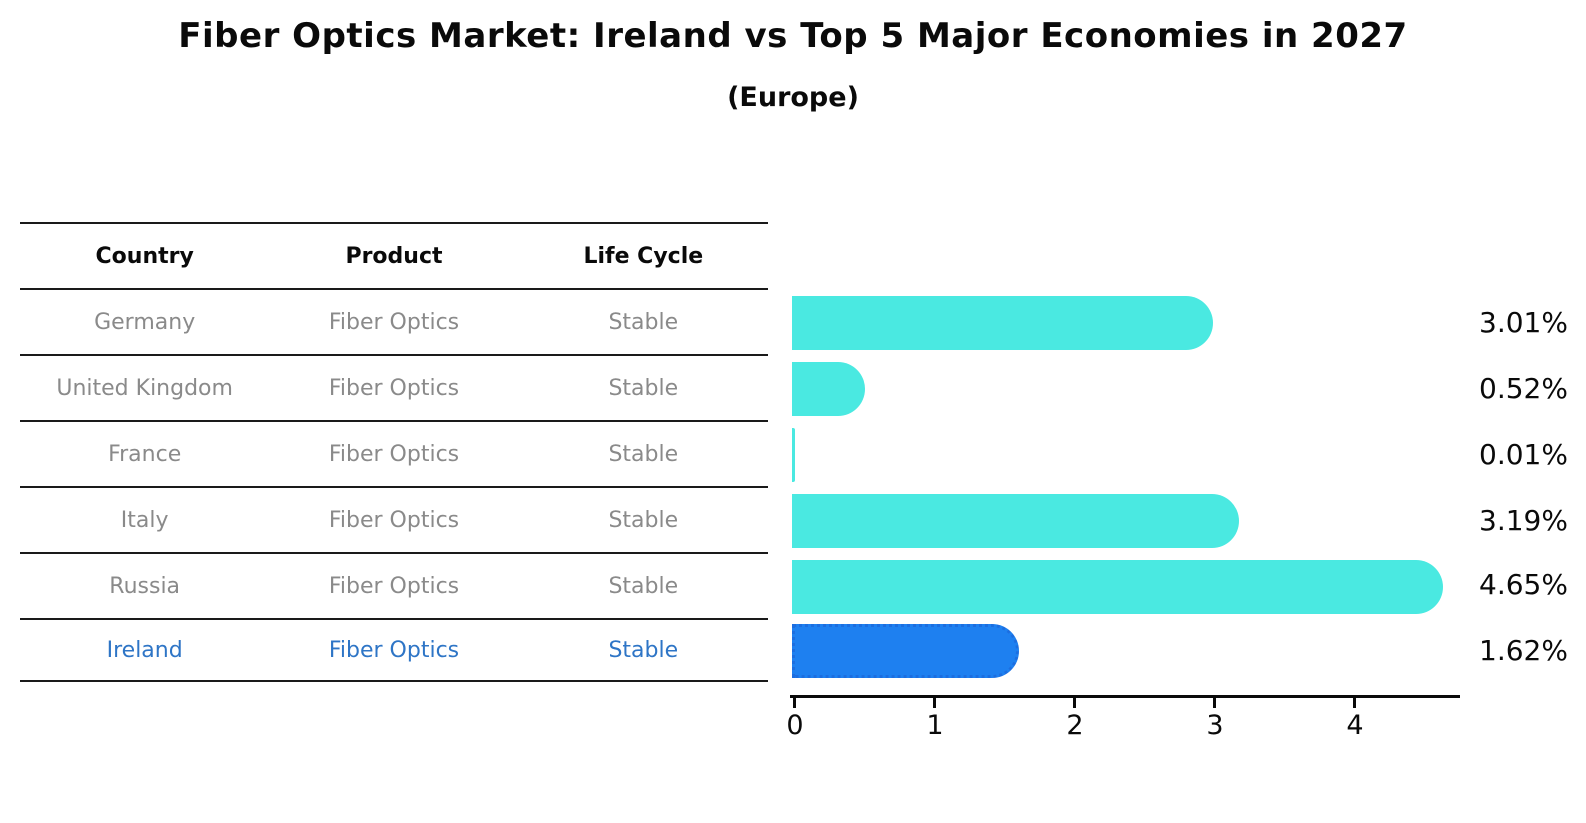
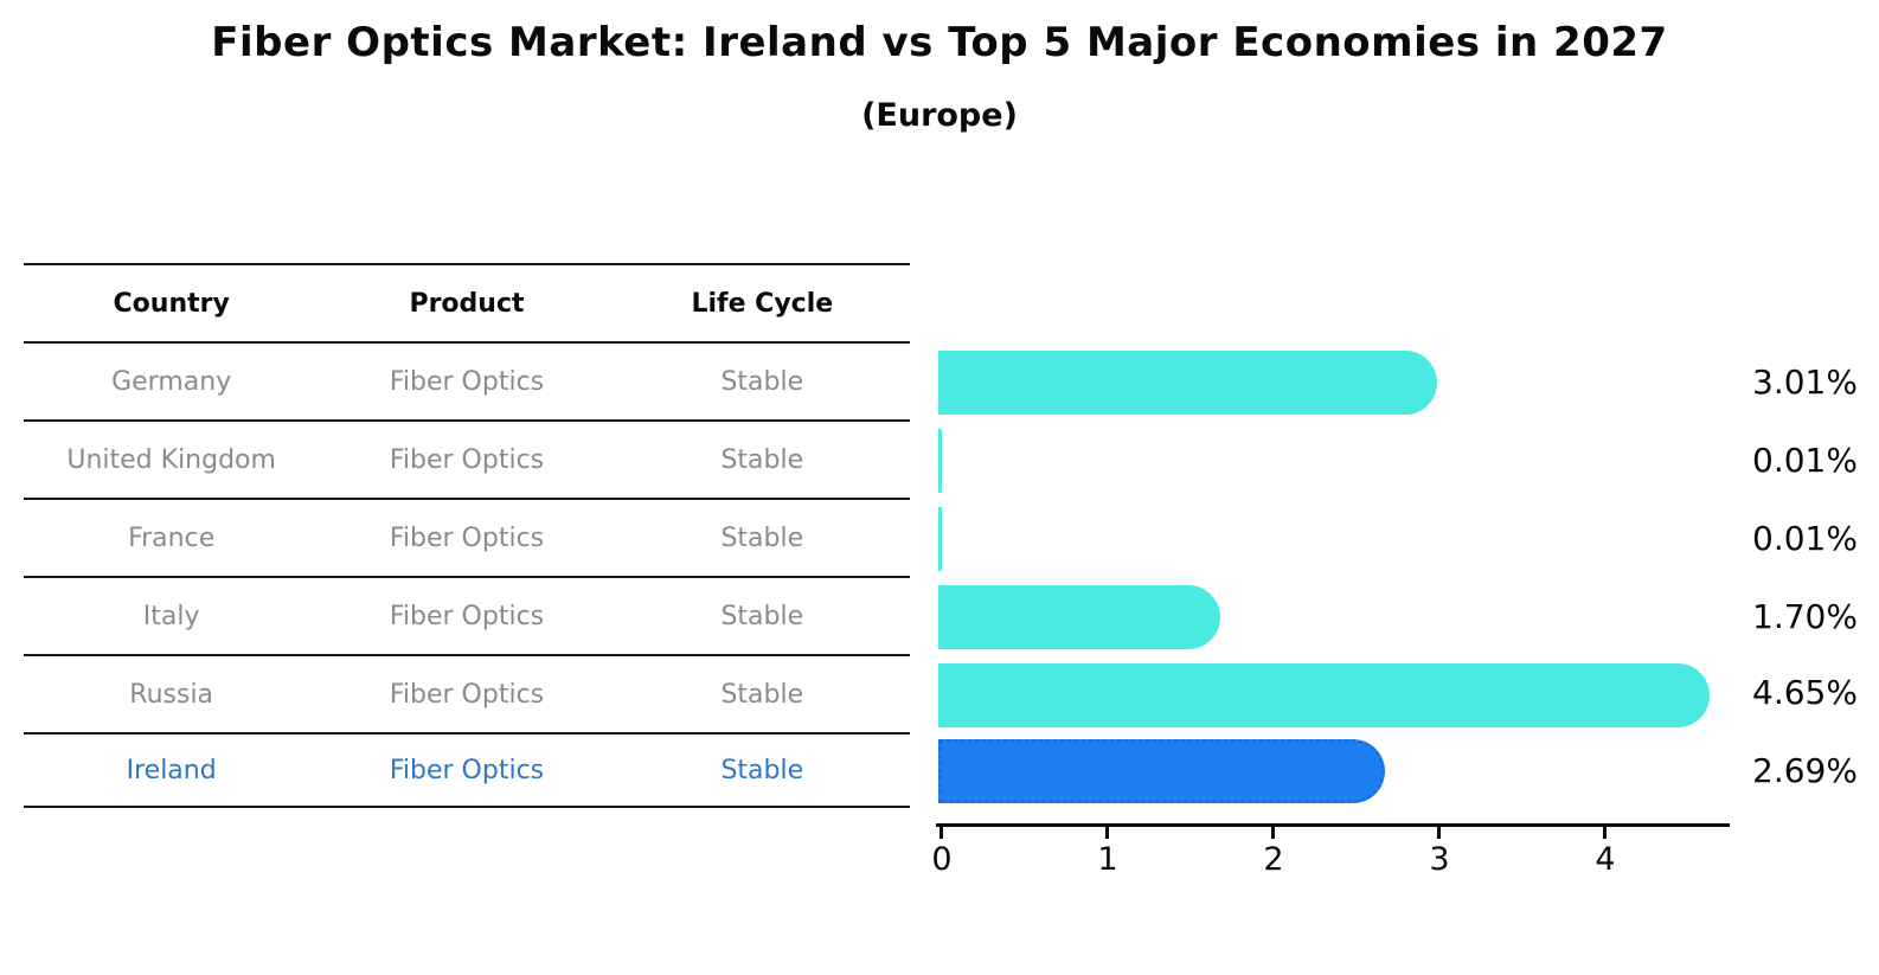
United Kingdom: 0.52% -> 0.01%
Italy: 3.19% -> 1.70%
Ireland: 1.62% -> 2.69%
